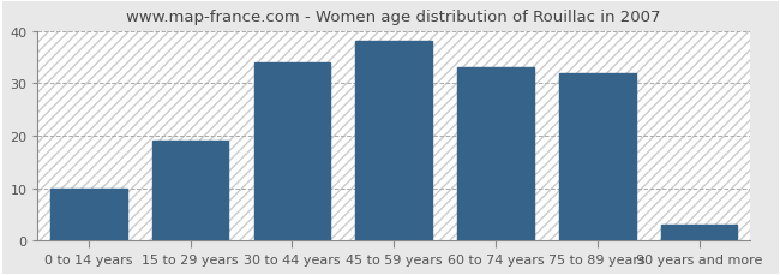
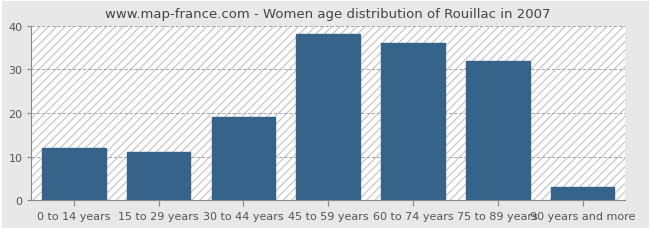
0 to 14 years: 10 -> 12
15 to 29 years: 19 -> 11
30 to 44 years: 34 -> 19
60 to 74 years: 33 -> 36
